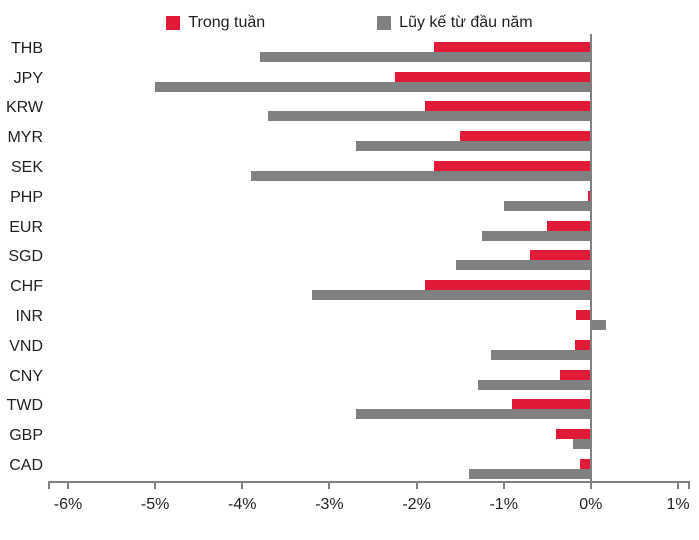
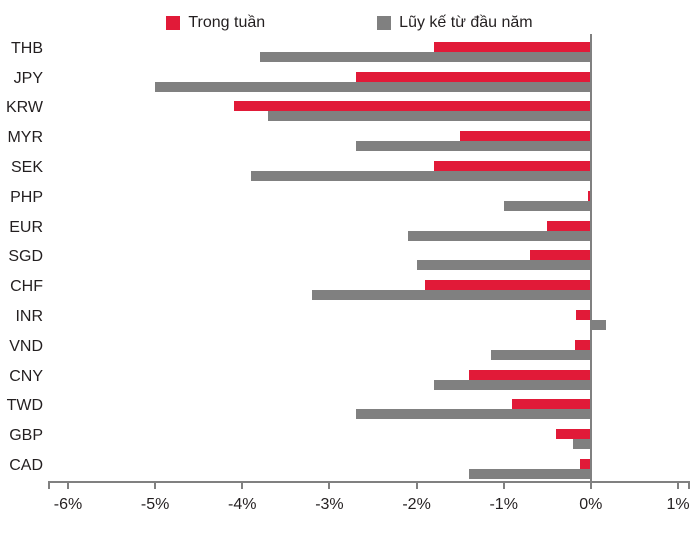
Trong tuần/JPY: -2.2% -> -2.7%
Trong tuần/KRW: -1.9% -> -4.1%
Lũy kế từ đầu năm/EUR: -1.2% -> -2.1%
Lũy kế từ đầu năm/SGD: -1.6% -> -2.0%
Trong tuần/CNY: -0.3% -> -1.4%
Lũy kế từ đầu năm/CNY: -1.3% -> -1.8%
